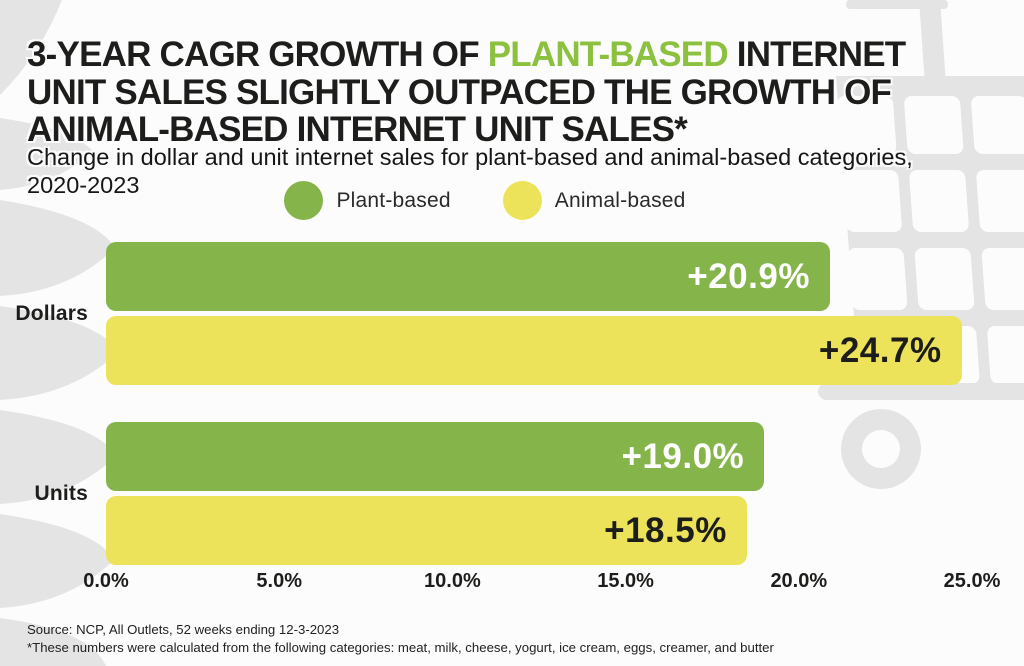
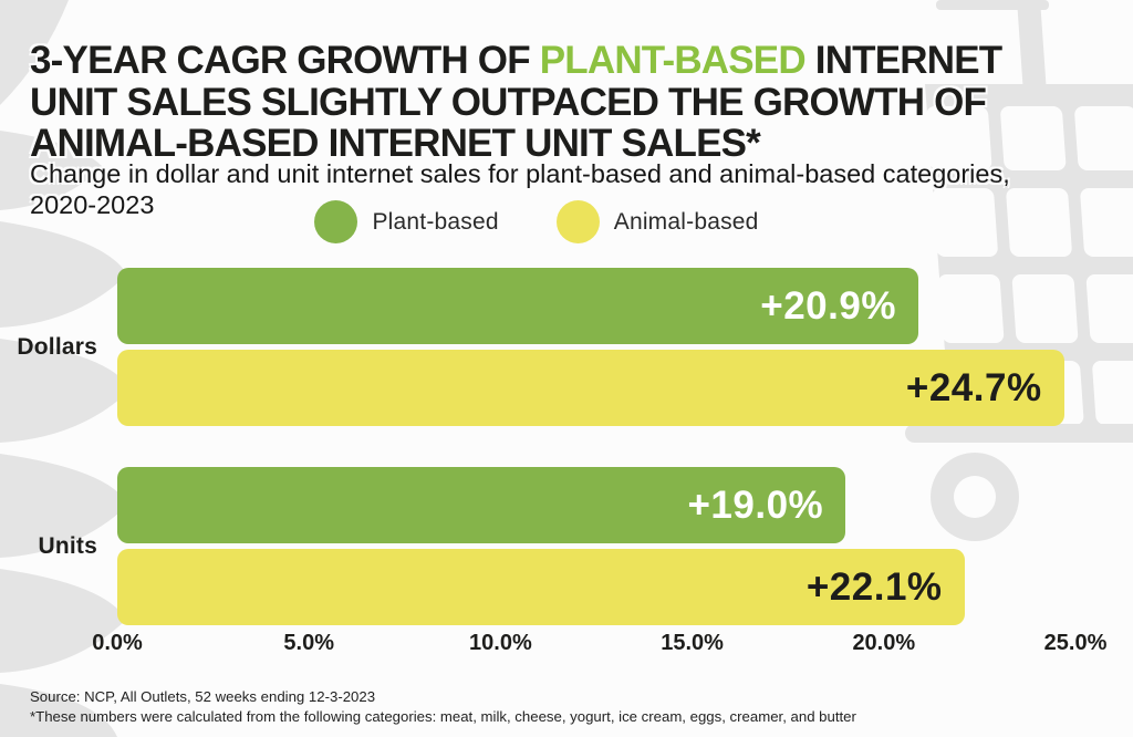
Animal-based/Units: +18.5% -> +22.1%
